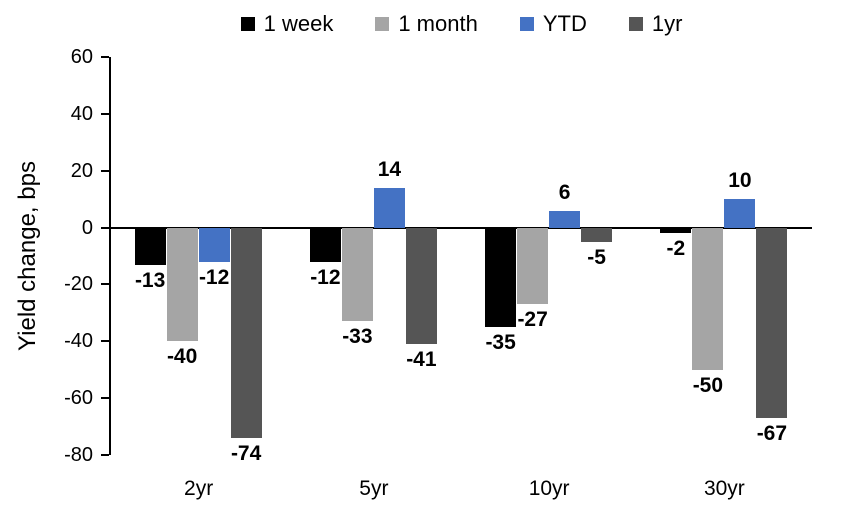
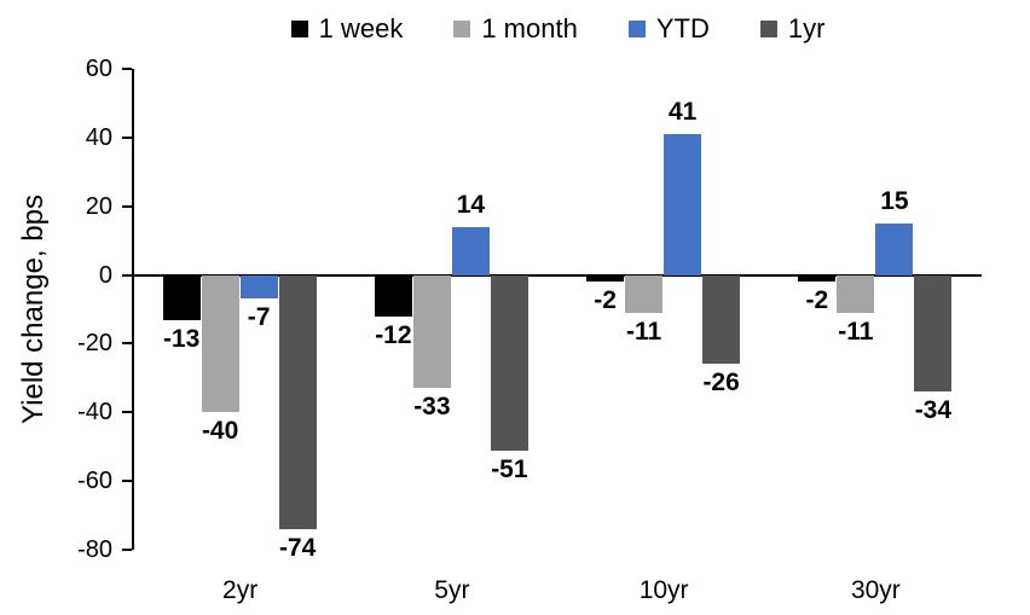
YTD/2yr: -12 -> -7
1yr/5yr: -41 -> -51
1 week/10yr: -35 -> -2
1 month/10yr: -27 -> -11
YTD/10yr: 6 -> 41
1yr/10yr: -5 -> -26
1 month/30yr: -50 -> -11
YTD/30yr: 10 -> 15
1yr/30yr: -67 -> -34
